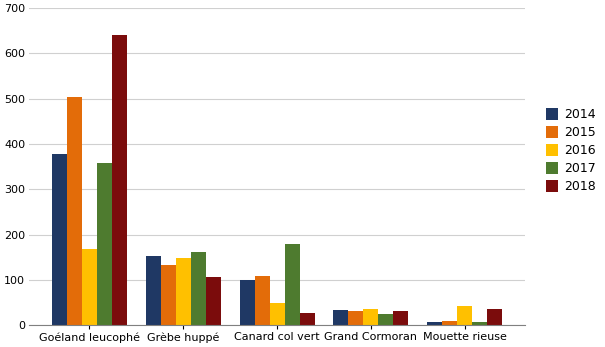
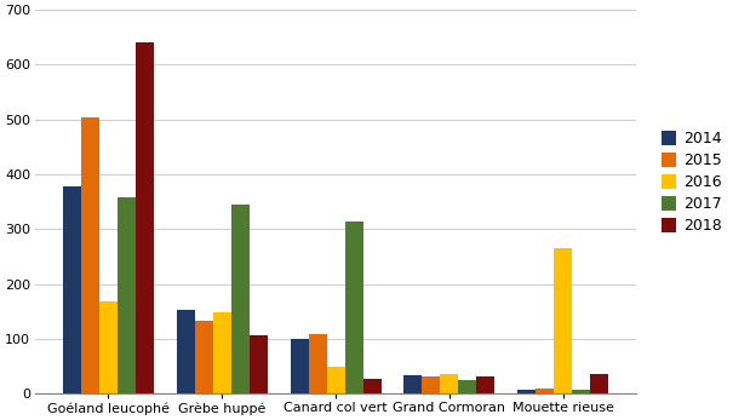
2017/Grèbe huppé: 162 -> 345
2017/Canard col vert: 180 -> 315
2016/Mouette rieuse: 43 -> 265
